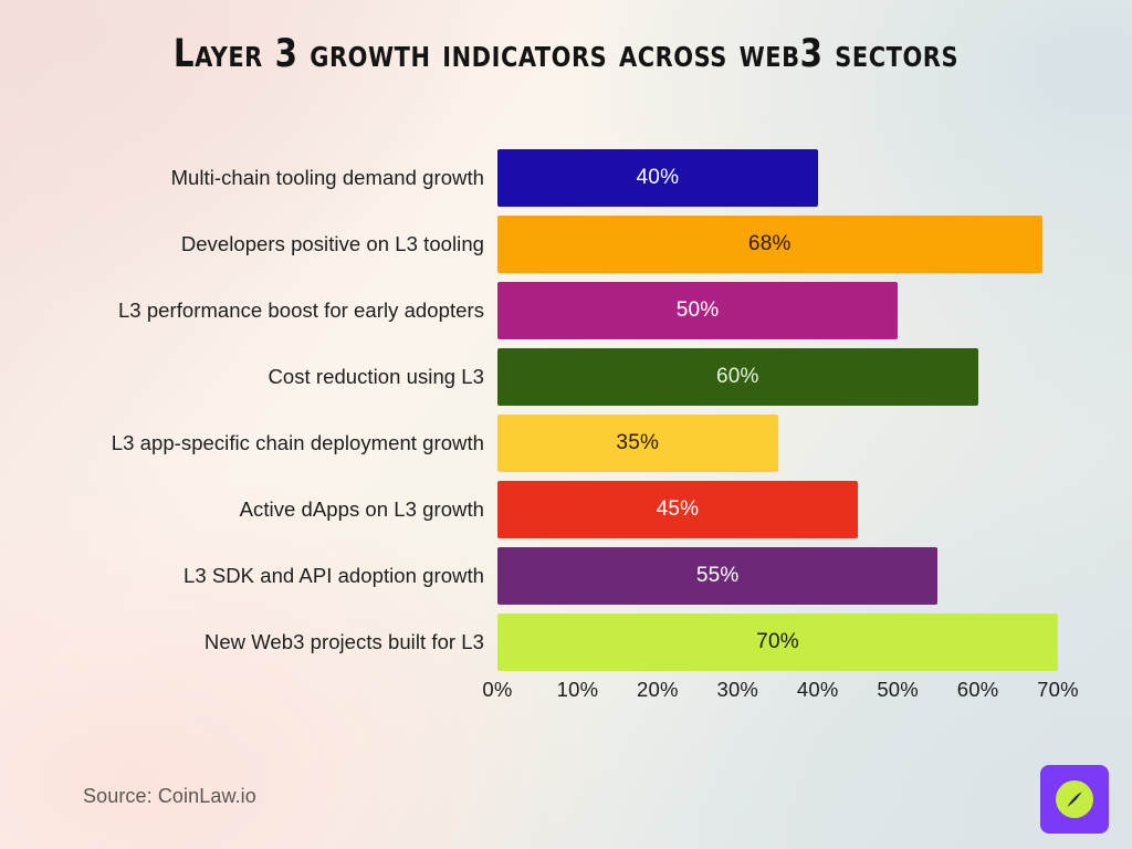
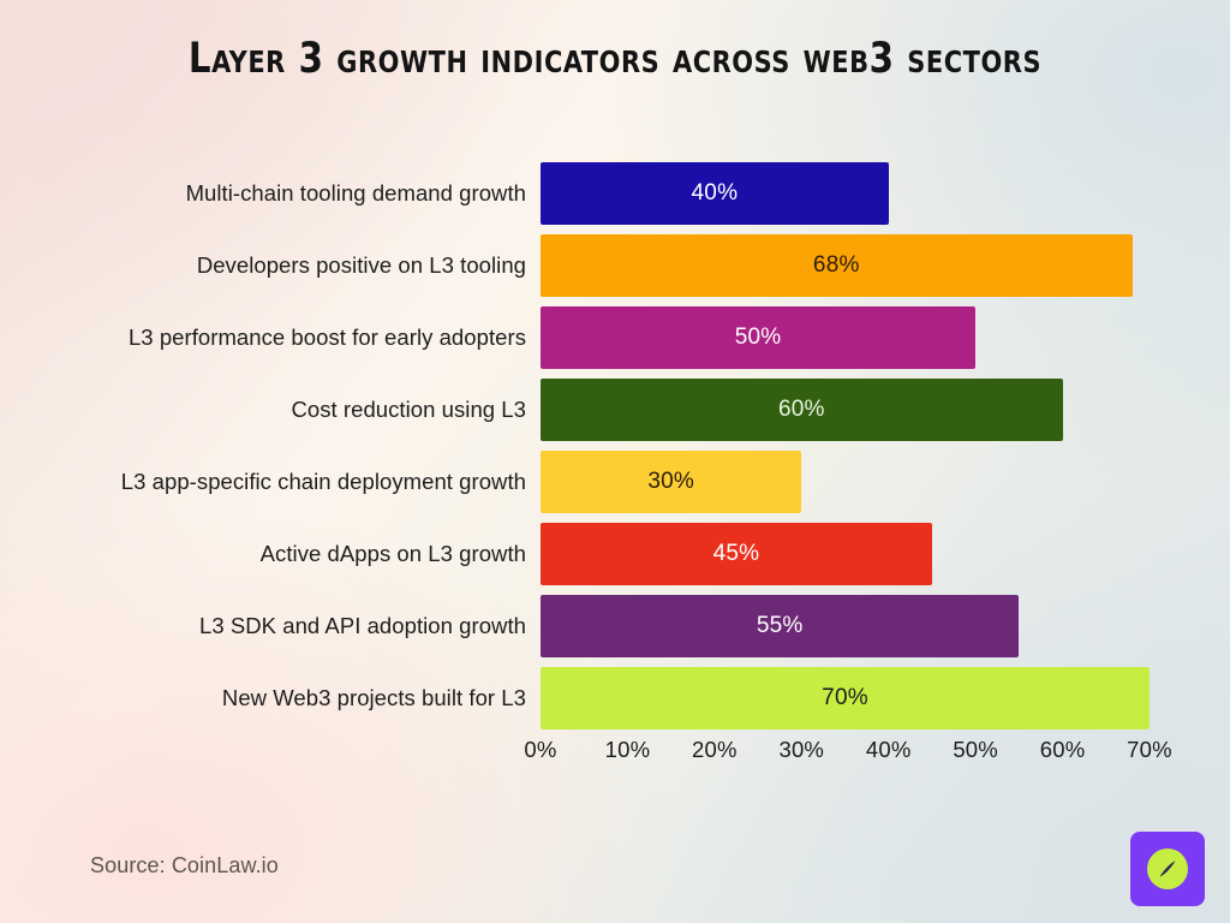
L3 app-specific chain deployment growth: 35% -> 30%
